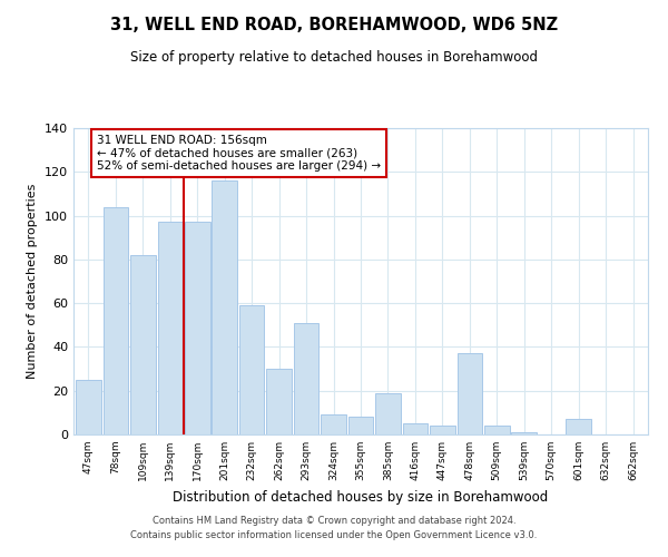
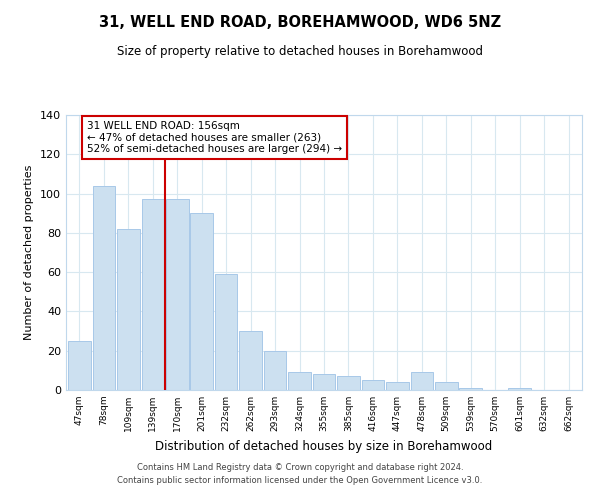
201sqm: 116 -> 90
293sqm: 51 -> 20
385sqm: 19 -> 7
478sqm: 37 -> 9
601sqm: 7 -> 1
